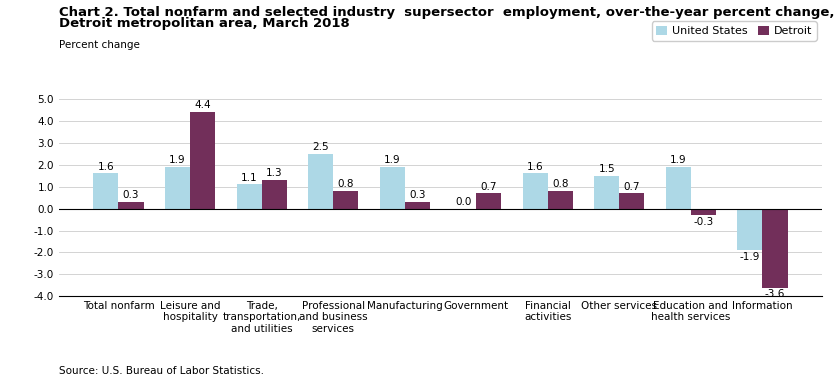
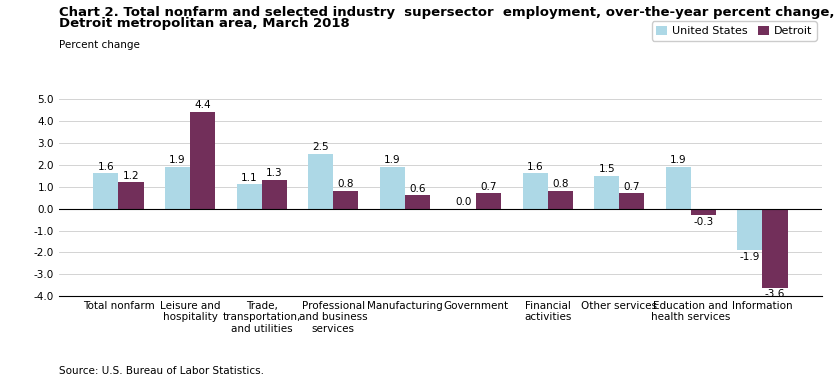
Detroit/Total nonfarm: 0.3 -> 1.2
Detroit/Manufacturing: 0.3 -> 0.6
